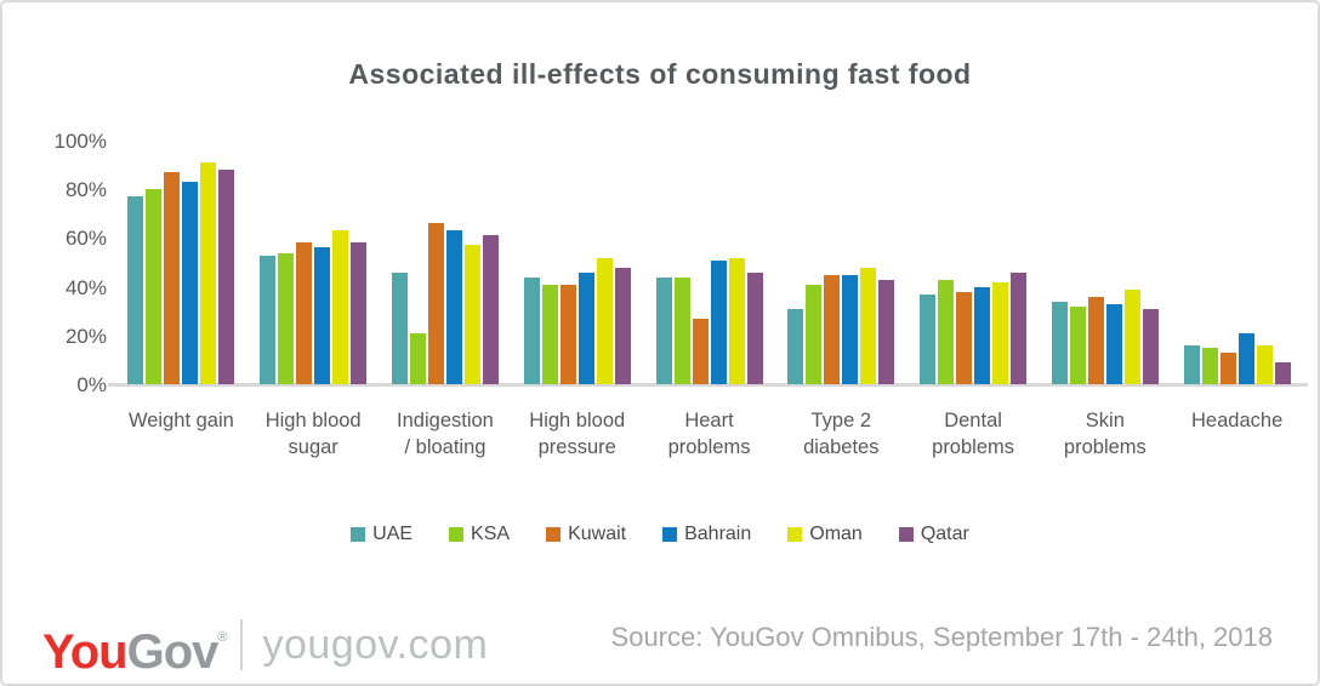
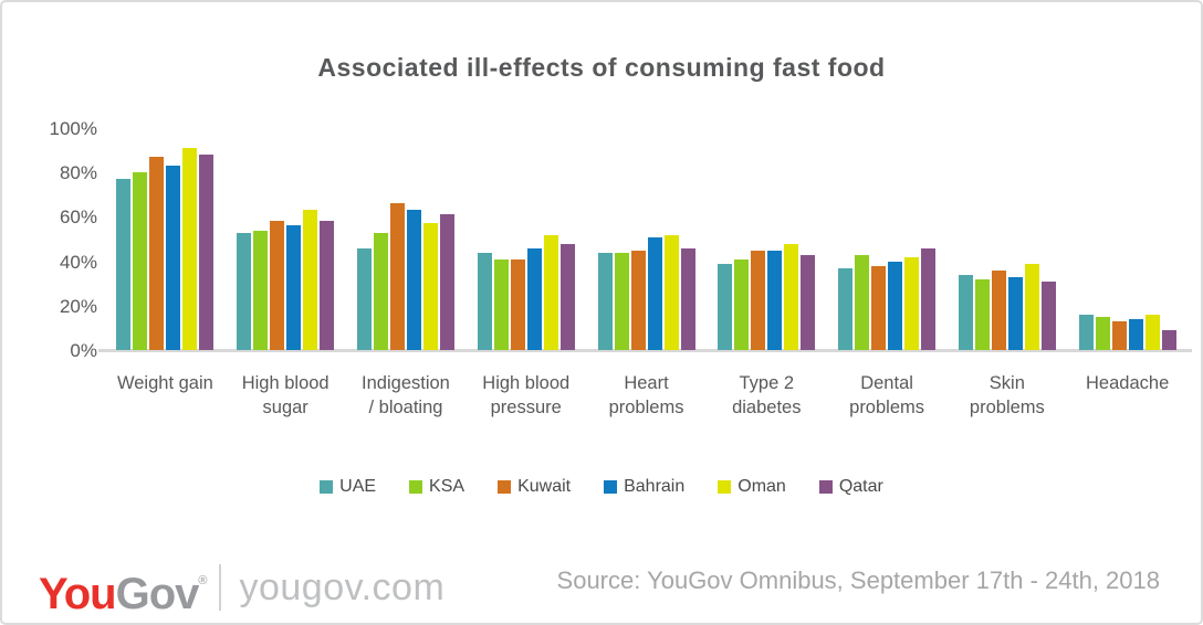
KSA/Indigestion / bloating: 21% -> 53%
Kuwait/Heart problems: 27% -> 45%
UAE/Type 2 diabetes: 31% -> 39%
Bahrain/Headache: 21% -> 14%
